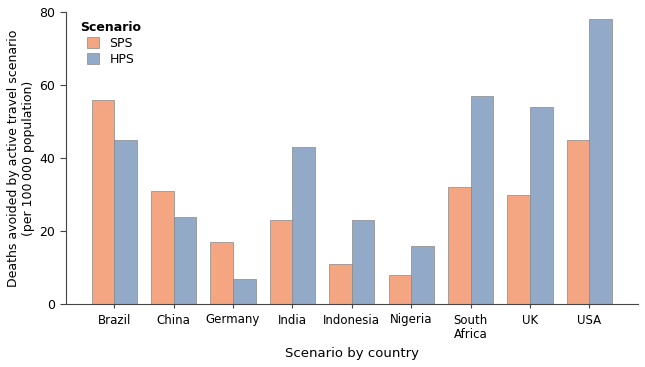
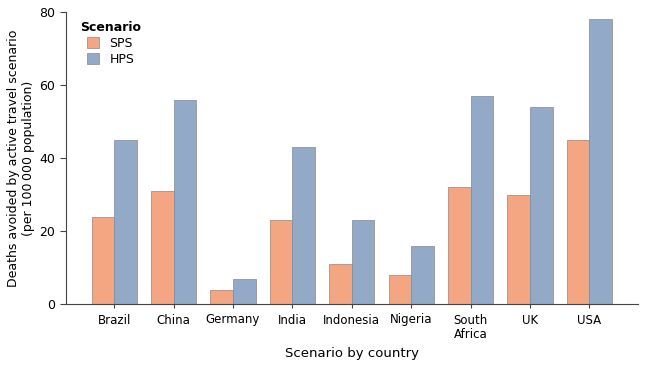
SPS/Brazil: 56 -> 24
HPS/China: 24 -> 56
SPS/Germany: 17 -> 4
